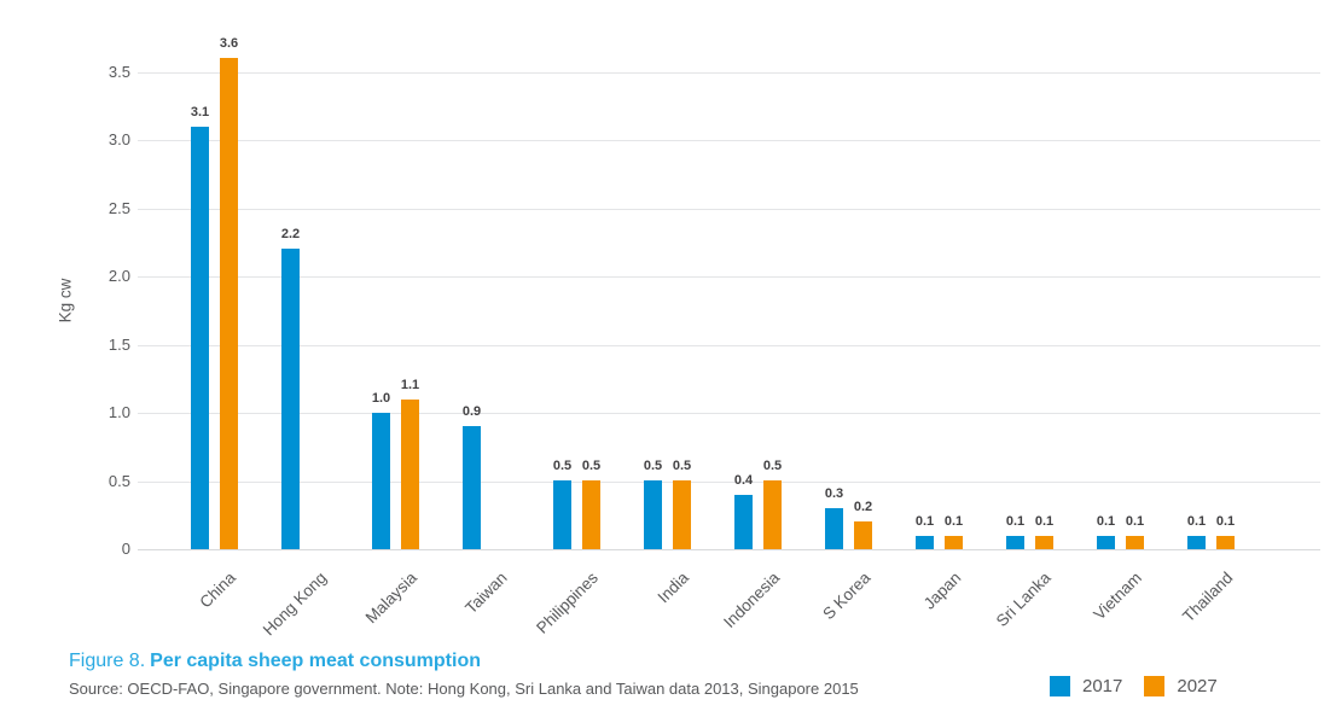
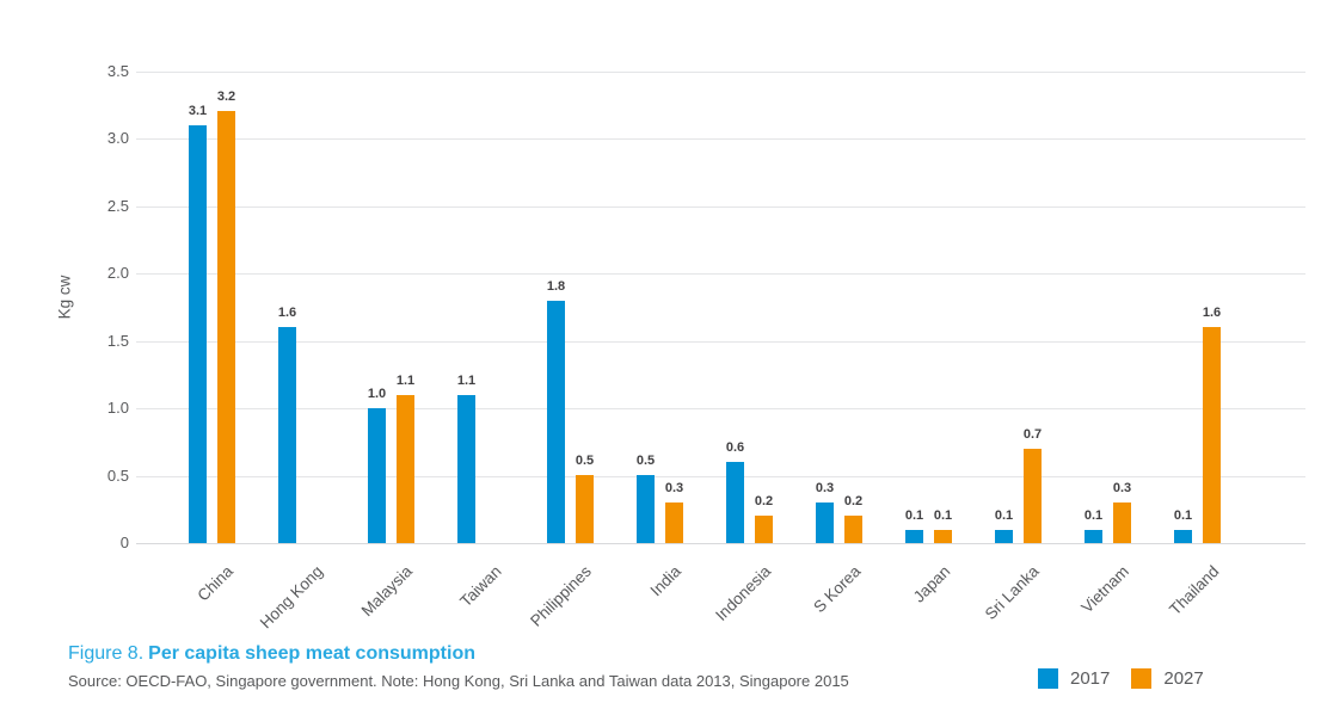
2027/China: 3.6 -> 3.2
2017/Hong Kong: 2.2 -> 1.6
2017/Taiwan: 0.9 -> 1.1
2017/Philippines: 0.5 -> 1.8
2027/India: 0.5 -> 0.3
2017/Indonesia: 0.4 -> 0.6
2027/Indonesia: 0.5 -> 0.2
2027/Sri Lanka: 0.1 -> 0.7
2027/Vietnam: 0.1 -> 0.3
2027/Thailand: 0.1 -> 1.6
